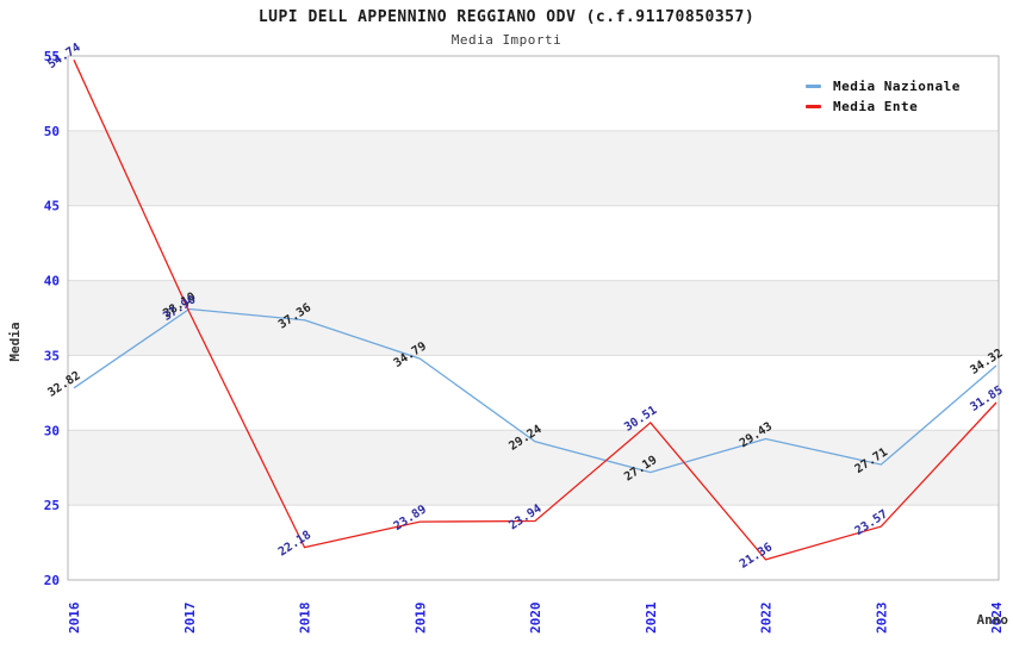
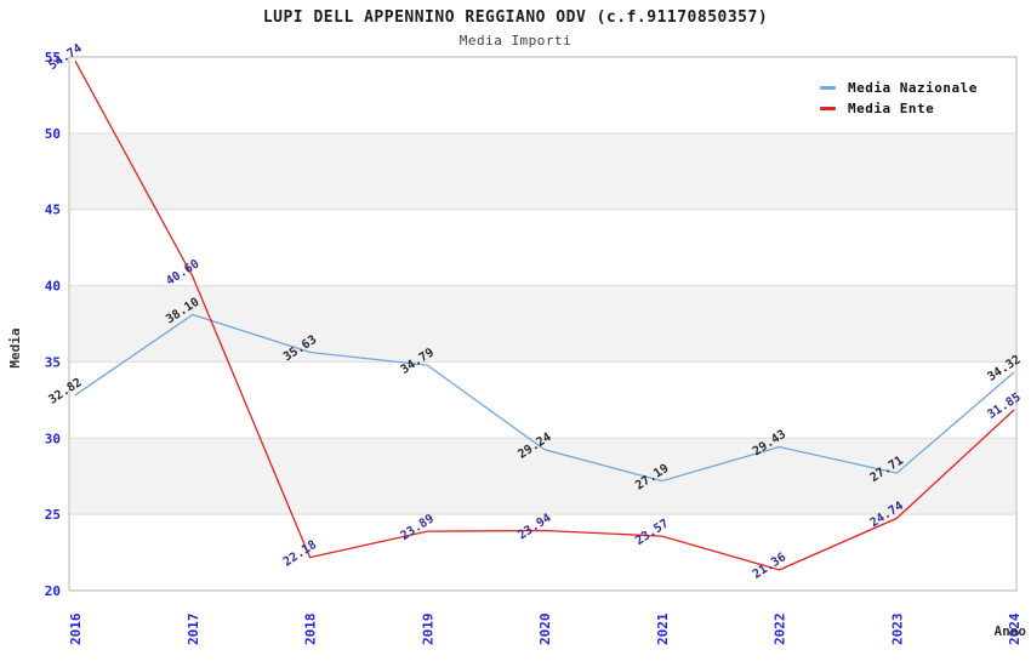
Media Ente/2017: 37.90 -> 40.60
Media Nazionale/2018: 37.36 -> 35.63
Media Ente/2021: 30.51 -> 23.57
Media Ente/2023: 23.57 -> 24.74
